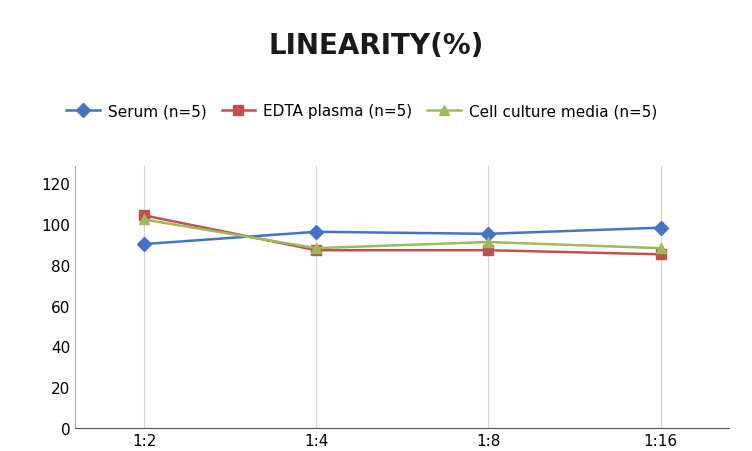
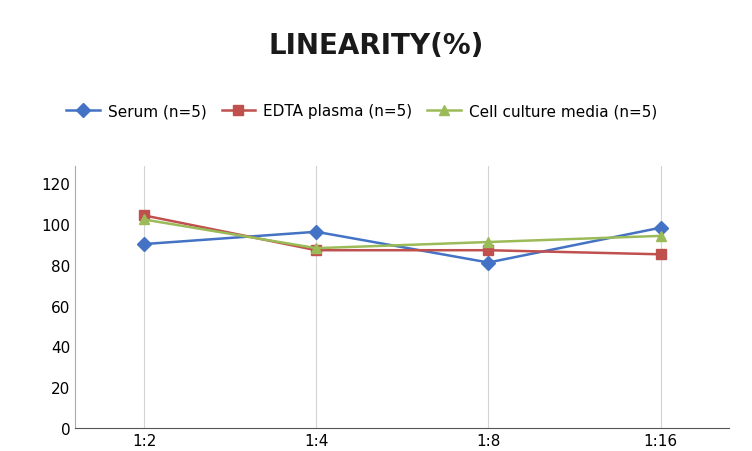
Serum (n=5)/1:8: 95 -> 81
Cell culture media (n=5)/1:16: 88 -> 94
